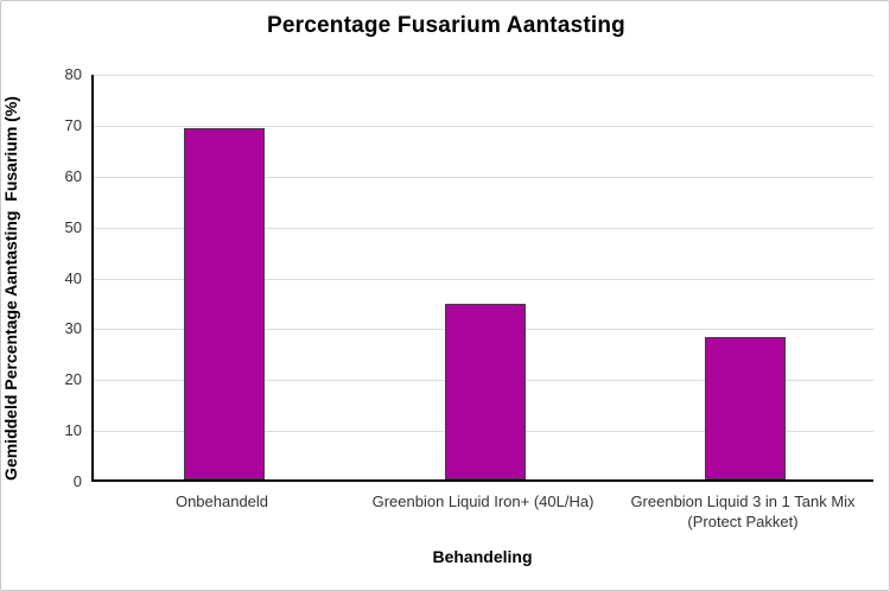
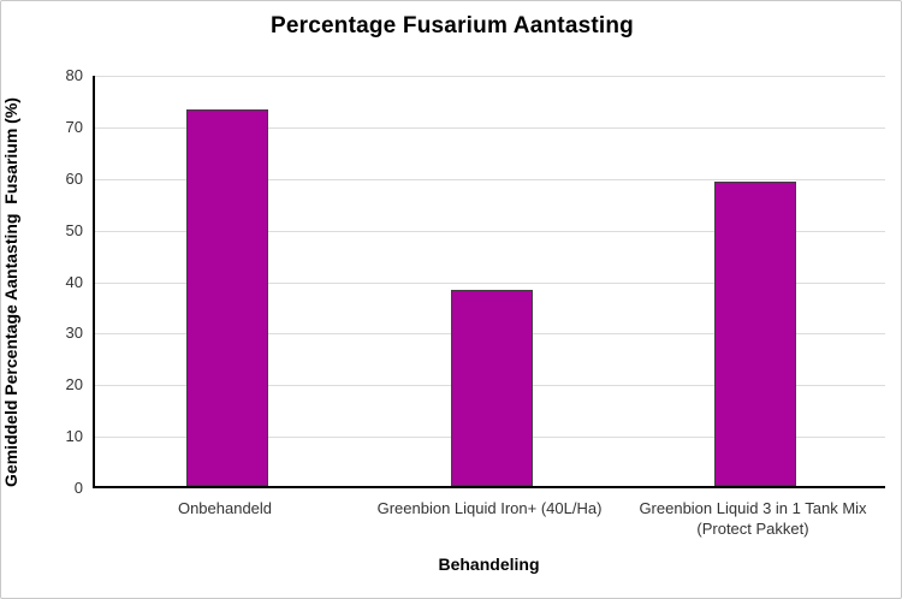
Onbehandeld: 69 -> 73
Greenbion Liquid Iron+ (40L/Ha): 34 -> 38
Greenbion Liquid 3 in 1 Tank Mix (Protect Pakket): 28 -> 59
